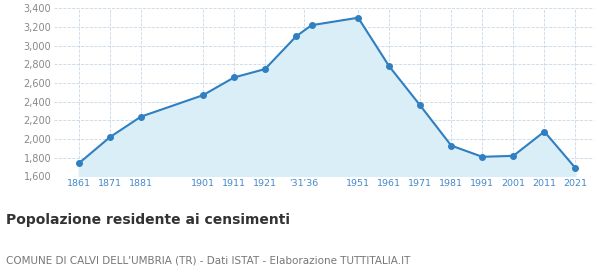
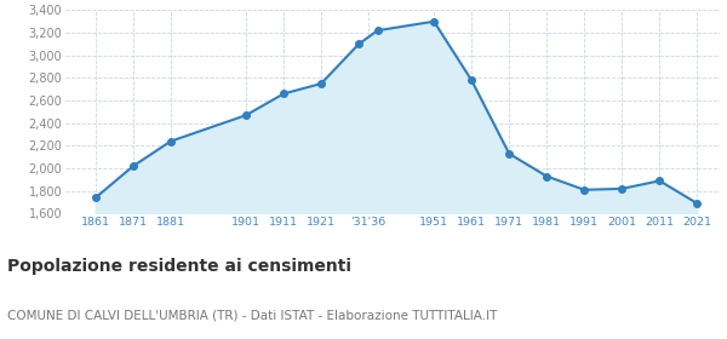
1971: 2,360 -> 2,130
2011: 2,080 -> 1,890
